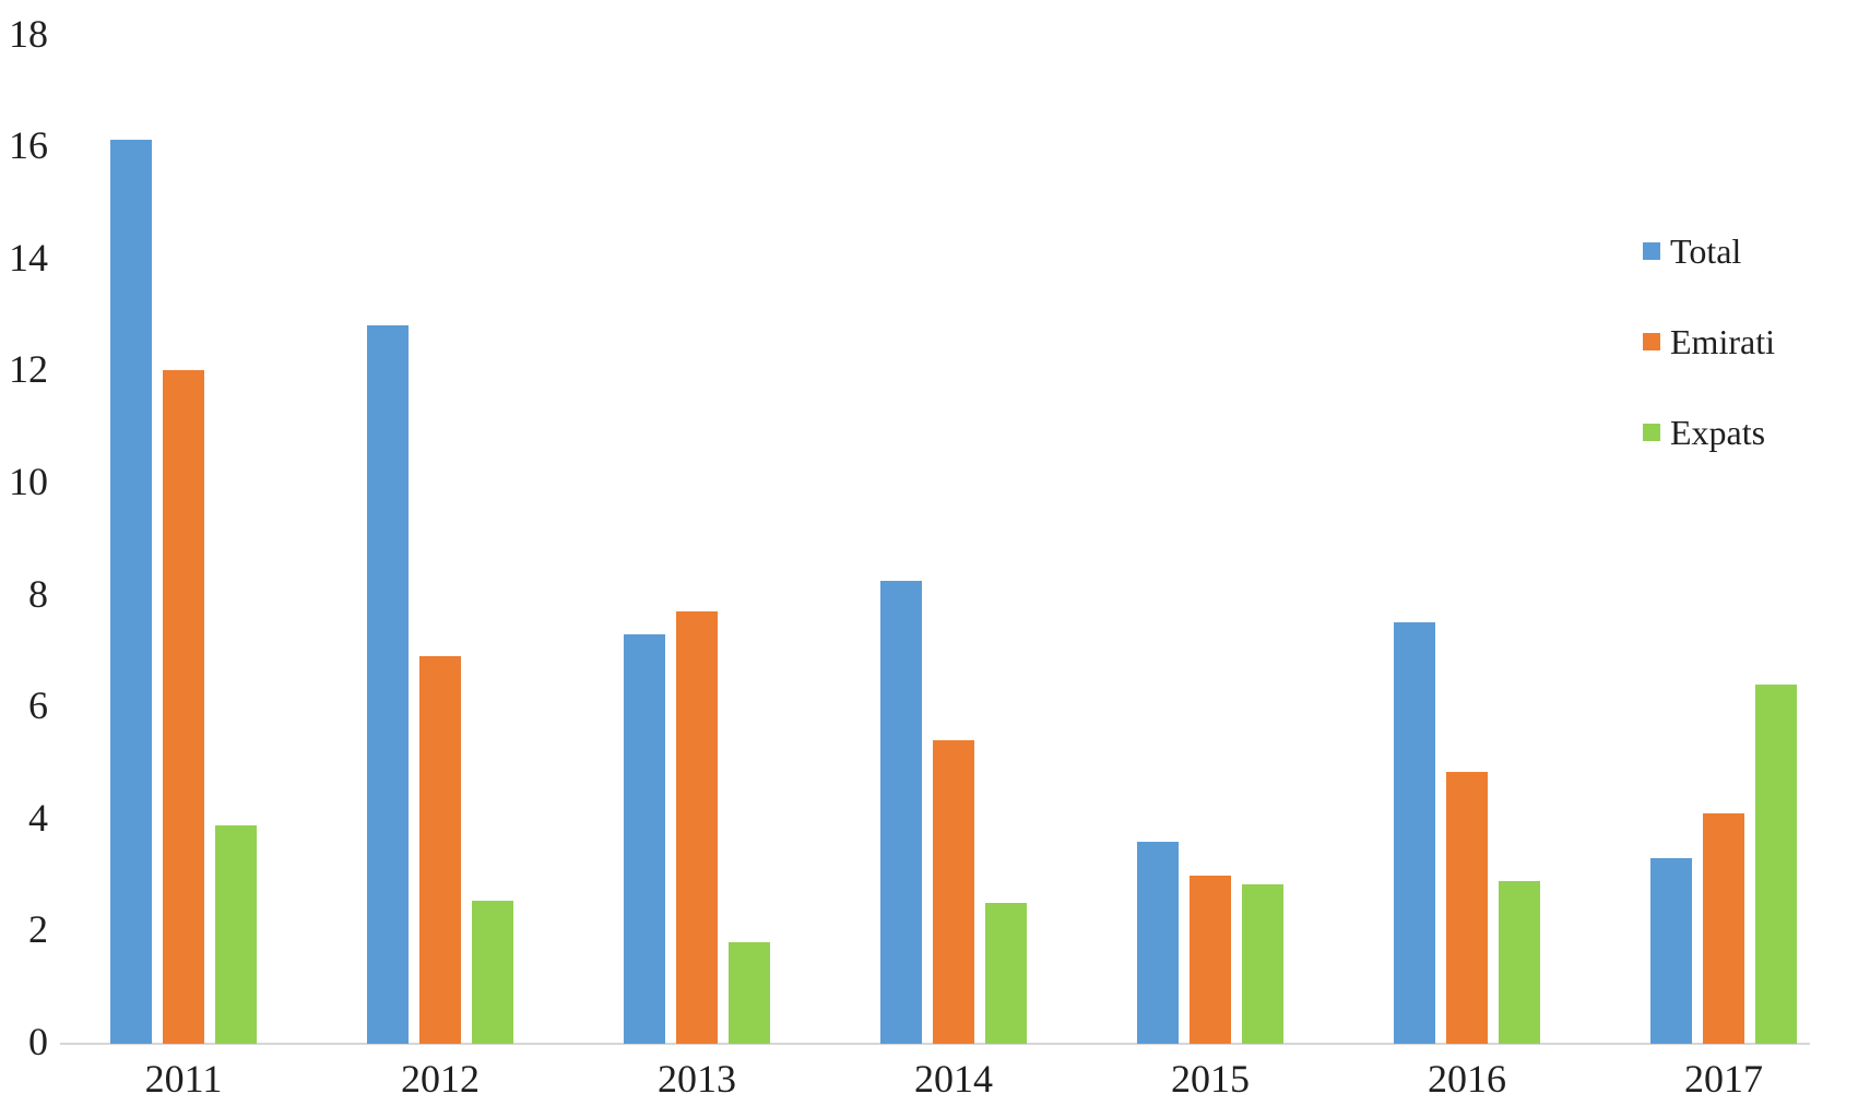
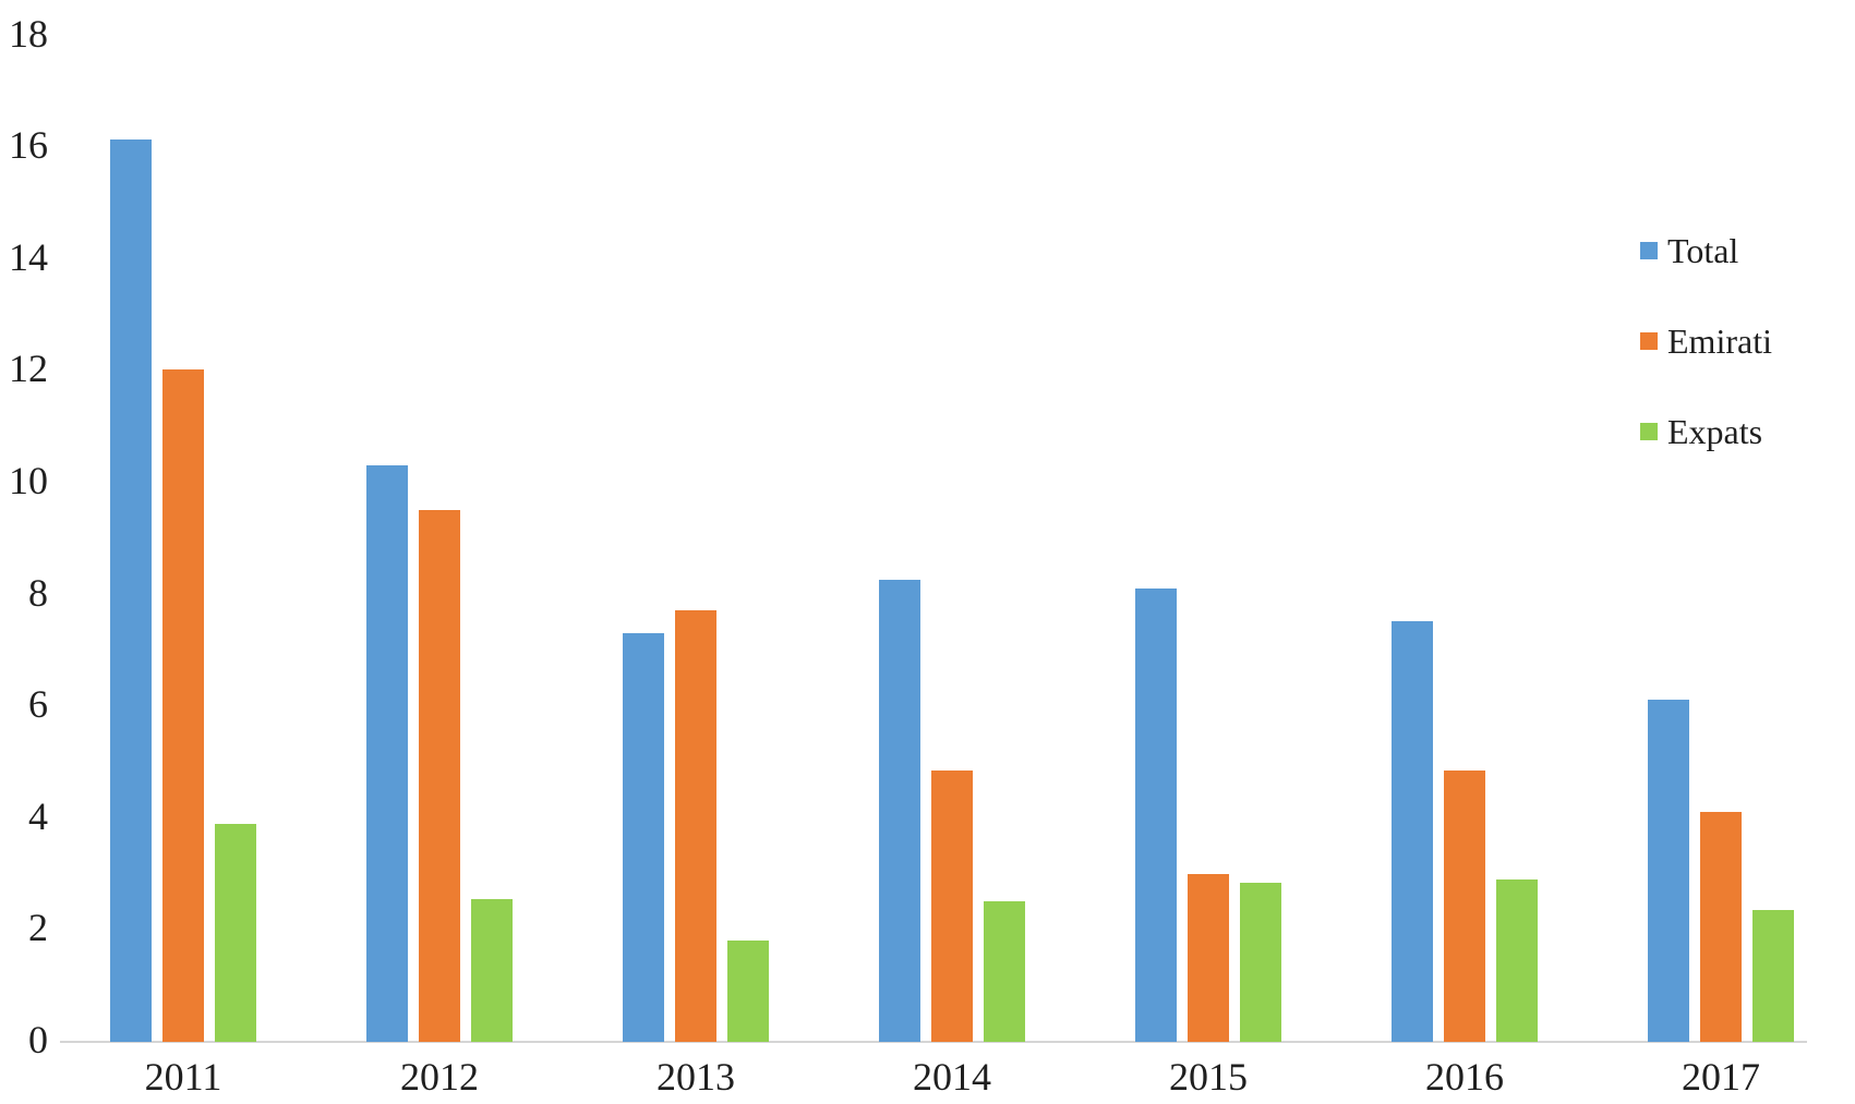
Total/2012: 12.8 -> 10.3
Emirati/2012: 6.9 -> 9.5
Emirati/2014: 5.4 -> 4.8
Total/2015: 3.6 -> 8.1
Total/2017: 3.3 -> 6.1
Expats/2017: 6.4 -> 2.4
